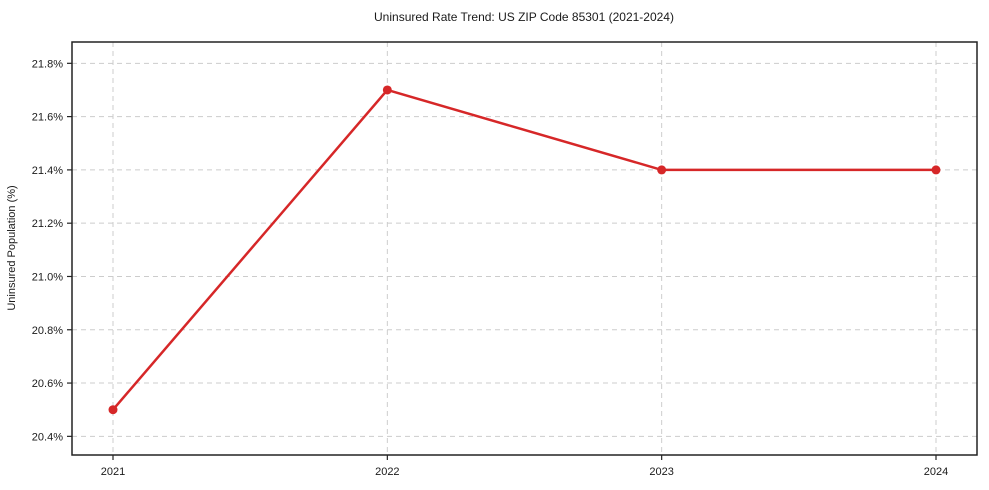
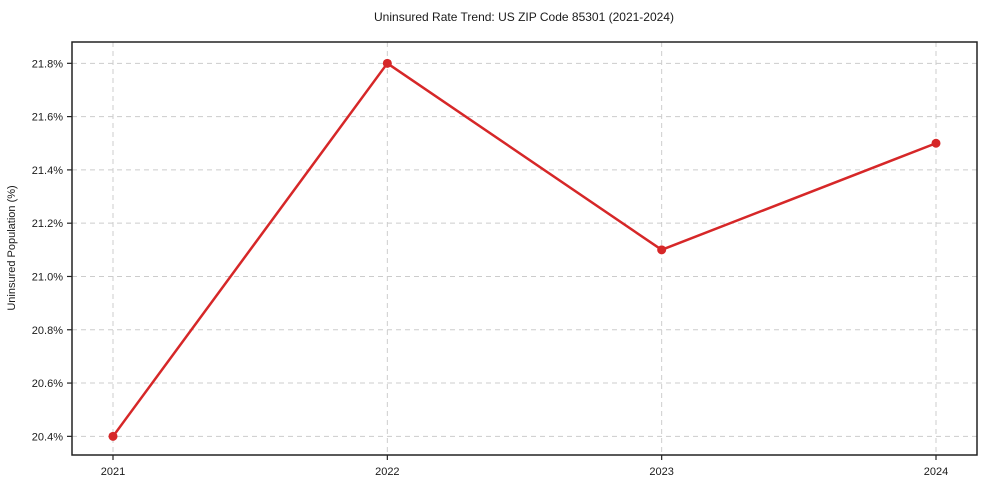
2021: 20.5% -> 20.4%
2022: 21.7% -> 21.8%
2023: 21.4% -> 21.1%
2024: 21.4% -> 21.5%
